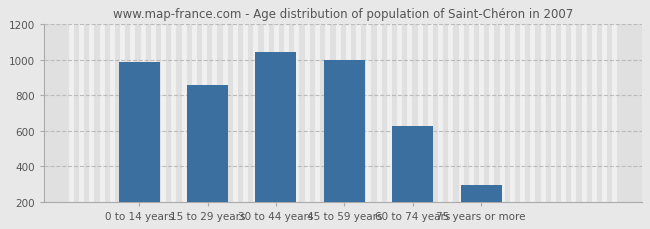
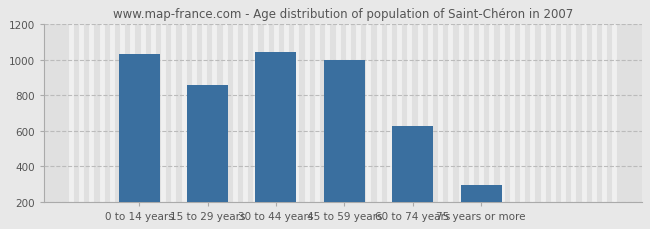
0 to 14 years: 990 -> 1030
